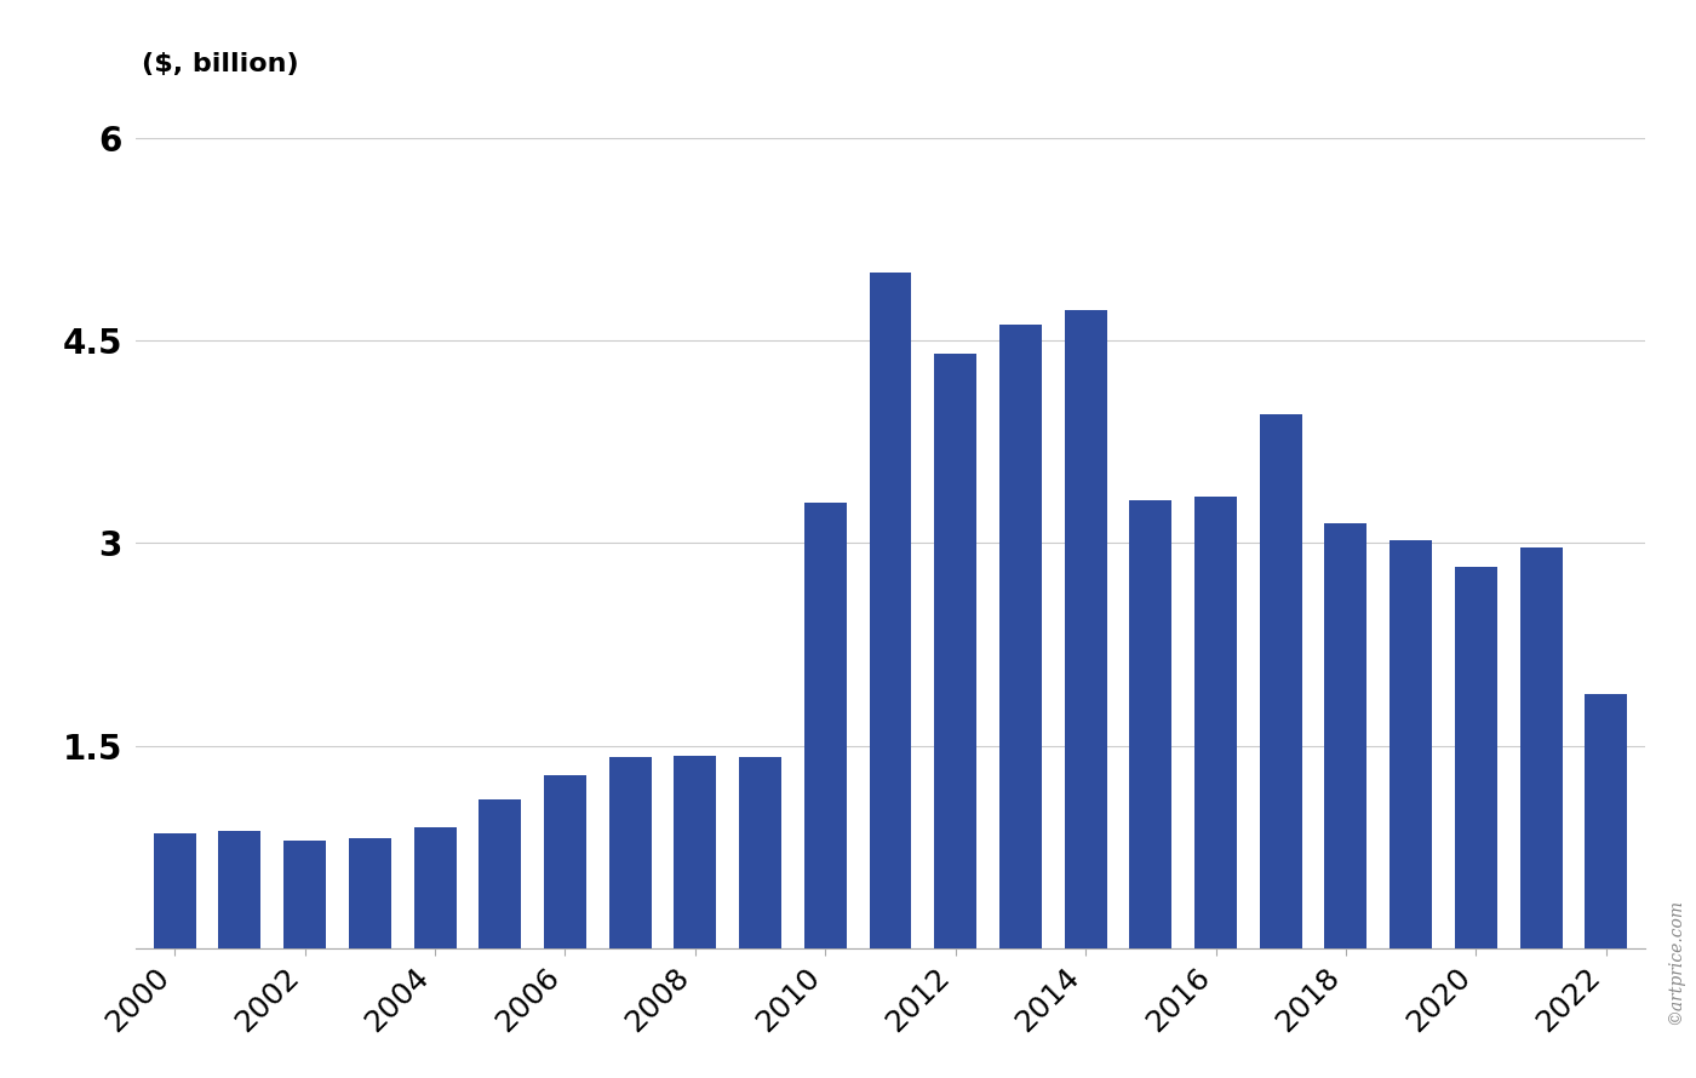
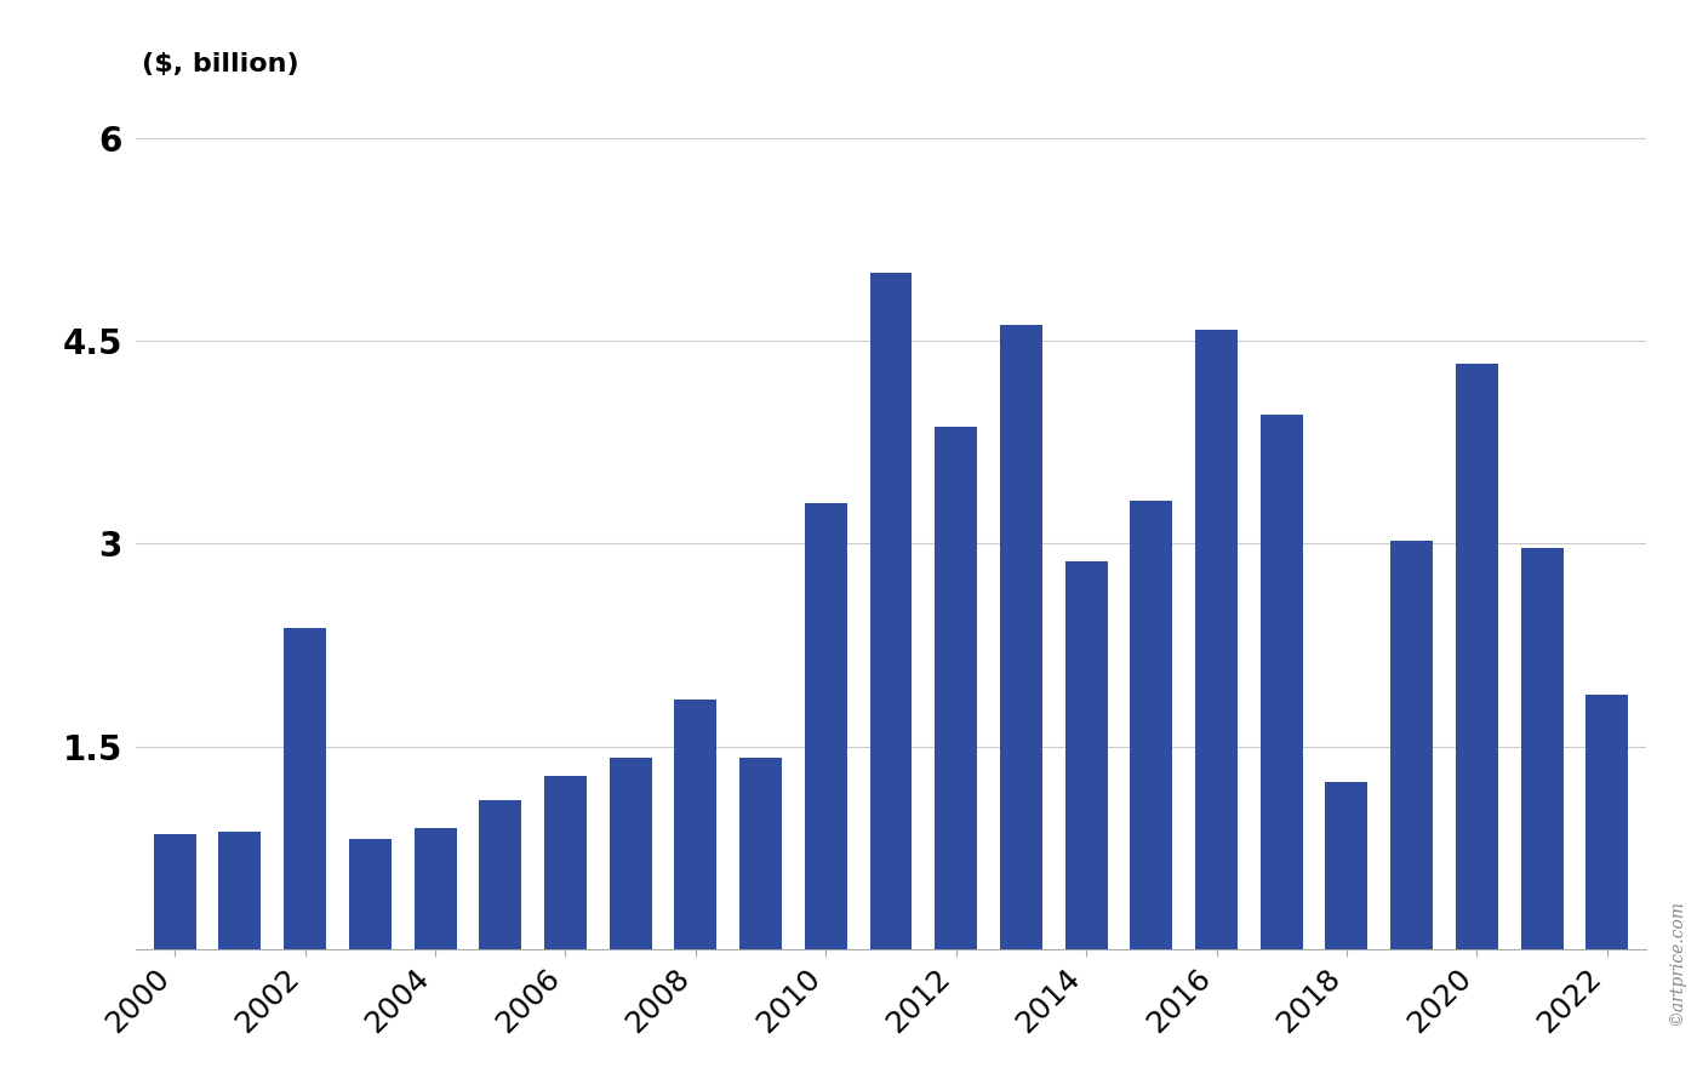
2002: 0.80 -> 2.38
2008: 1.43 -> 1.85
2012: 4.40 -> 3.86
2014: 4.72 -> 2.87
2016: 3.34 -> 4.58
2018: 3.15 -> 1.24
2020: 2.82 -> 4.33
